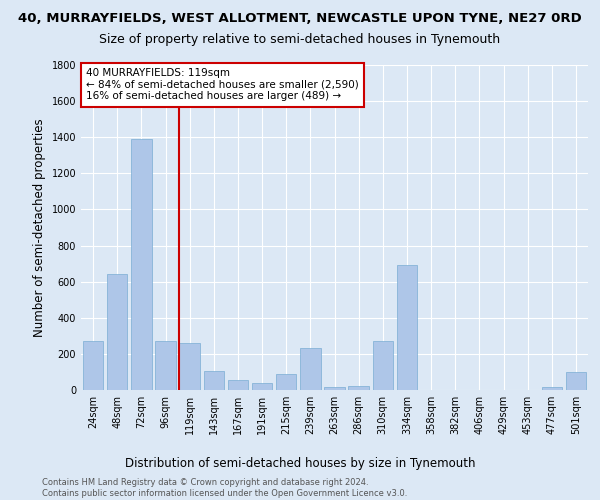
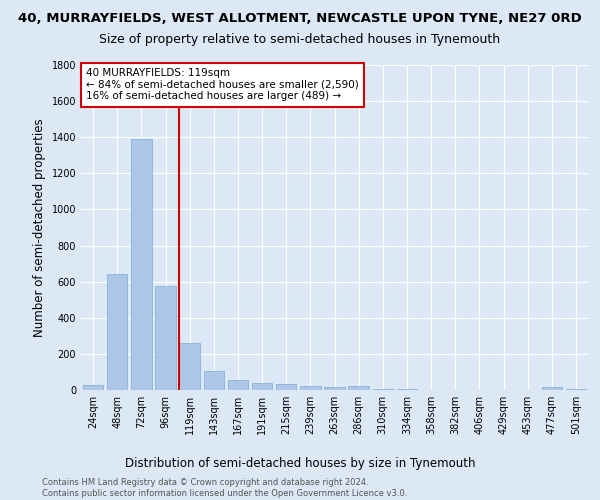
24sqm: 270 -> 30
96sqm: 270 -> 580
215sqm: 90 -> 40
239sqm: 230 -> 20
310sqm: 270 -> 0
334sqm: 690 -> 0
501sqm: 100 -> 0
